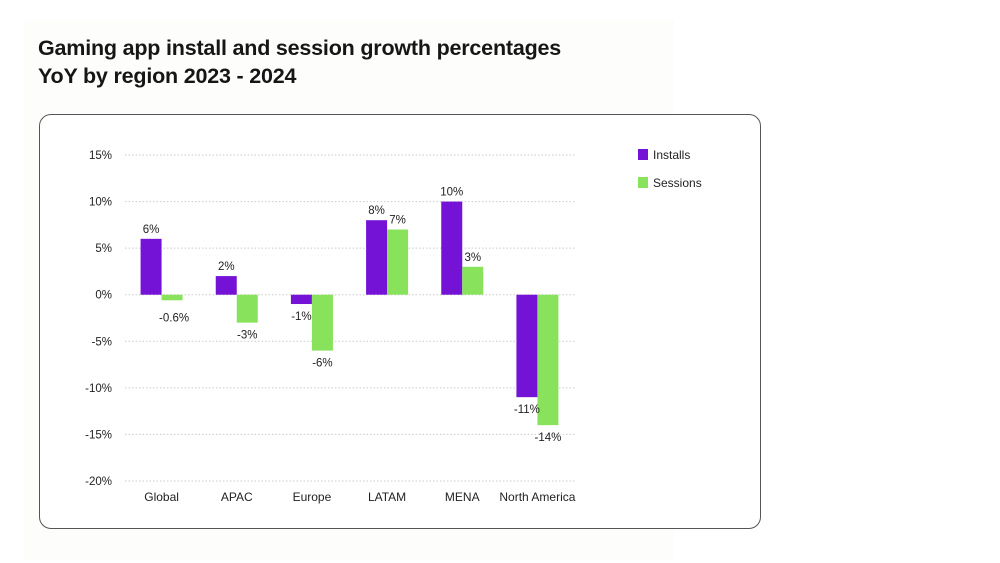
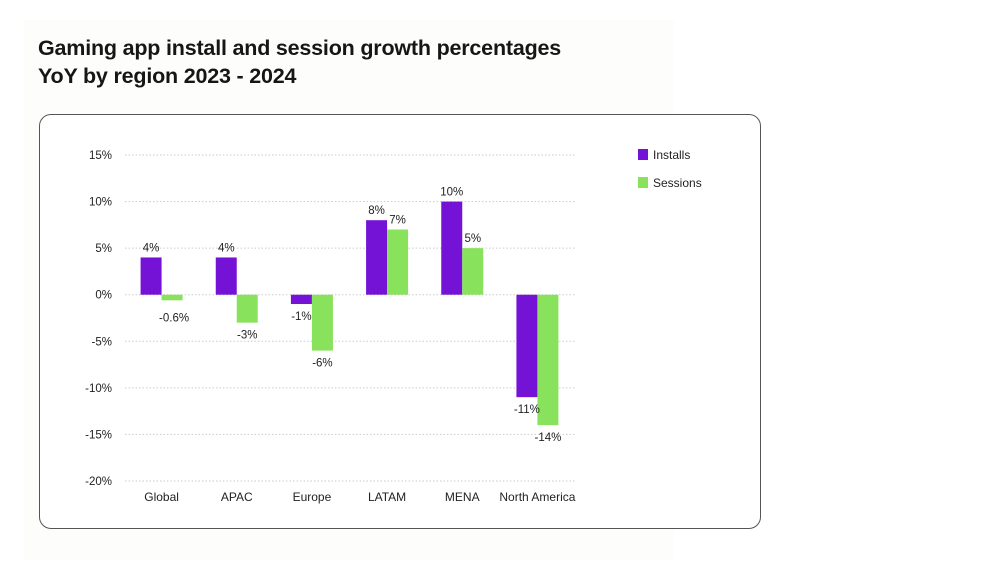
Installs/Global: 6% -> 4%
Installs/APAC: 2% -> 4%
Sessions/MENA: 3% -> 5%
